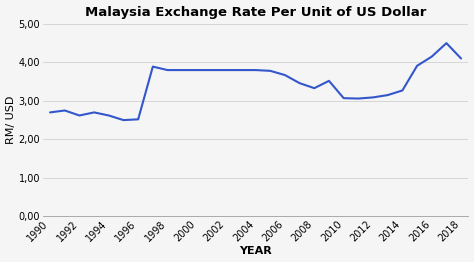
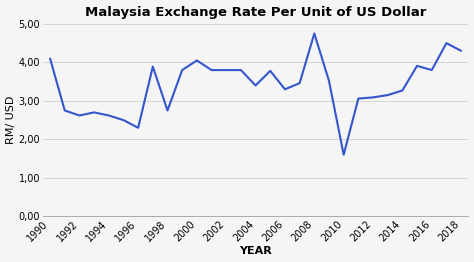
1990: 2,70 -> 4,10
1996: 2,52 -> 2,30
1998: 3,80 -> 2,75
2000: 3,80 -> 4,05
2004: 3,80 -> 3,40
2006: 3,67 -> 3,30
2008: 3,33 -> 4,75
2010: 3,07 -> 1,60
2016: 4,15 -> 3,80
2018: 4,10 -> 4,30
